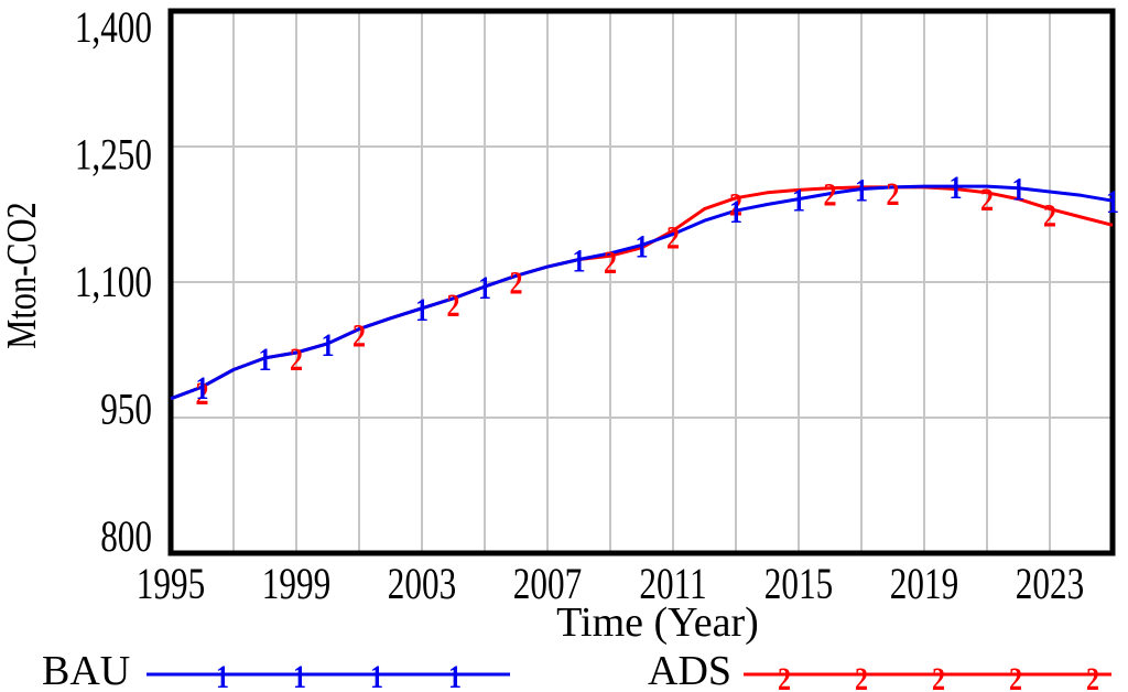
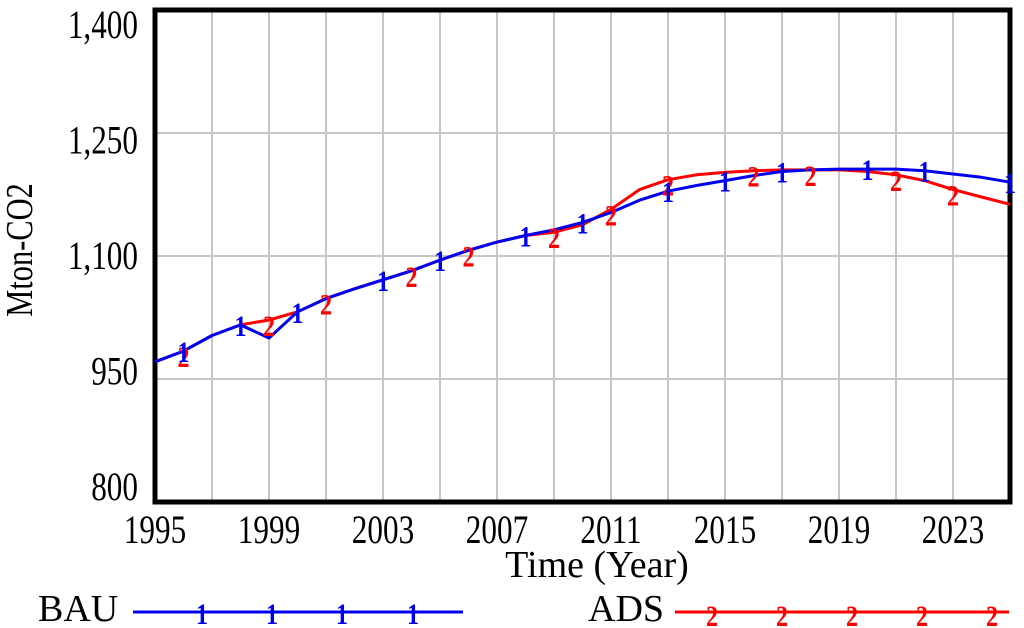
BAU/1999: 1020 -> 1000
